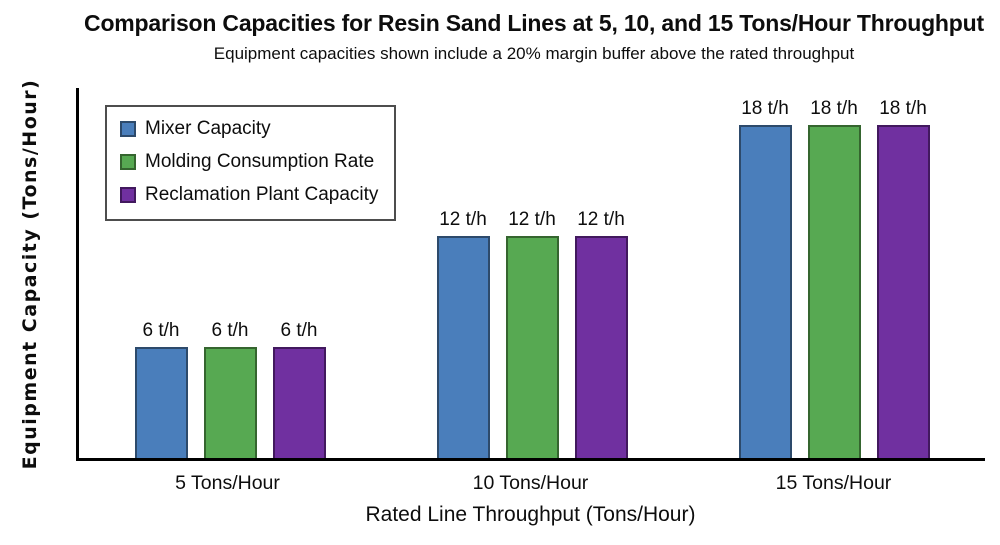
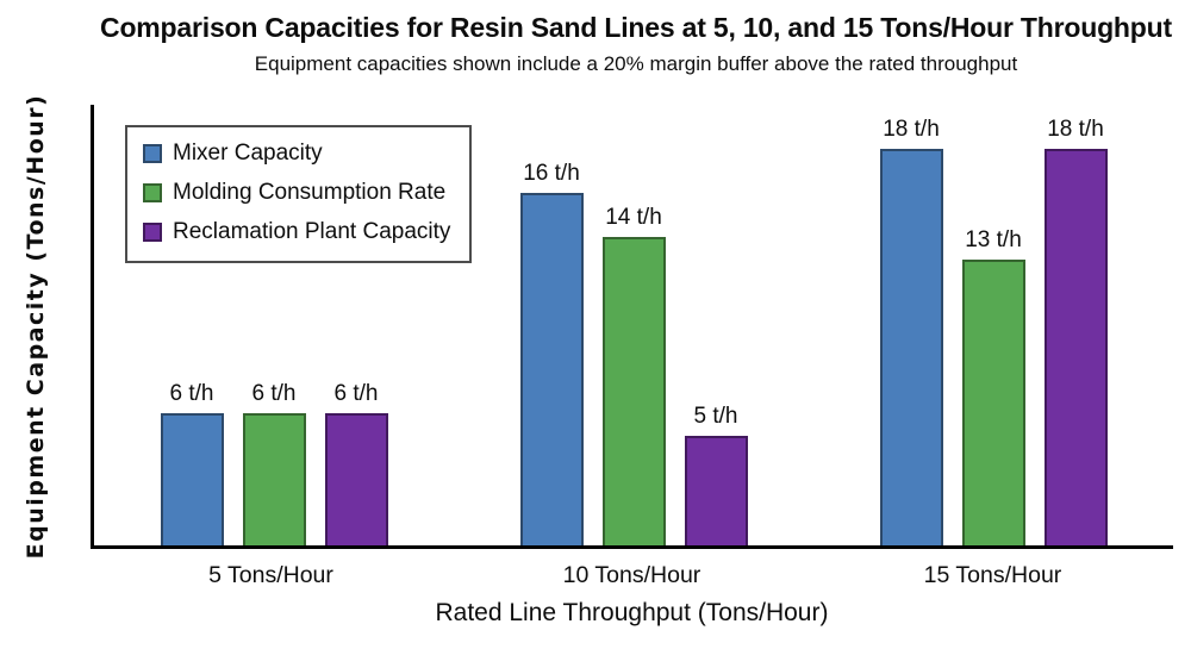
Mixer Capacity/10 Tons/Hour: 12 -> 16
Molding Consumption Rate/10 Tons/Hour: 12 -> 14
Reclamation Plant Capacity/10 Tons/Hour: 12 -> 5
Molding Consumption Rate/15 Tons/Hour: 18 -> 13
